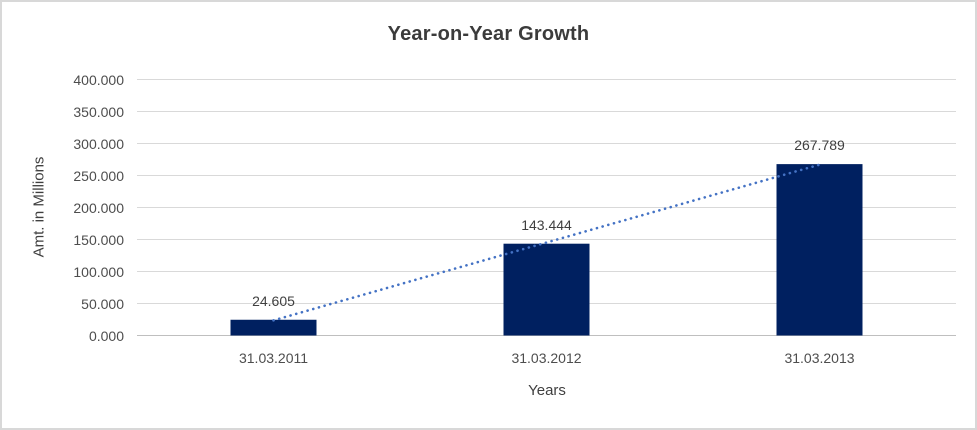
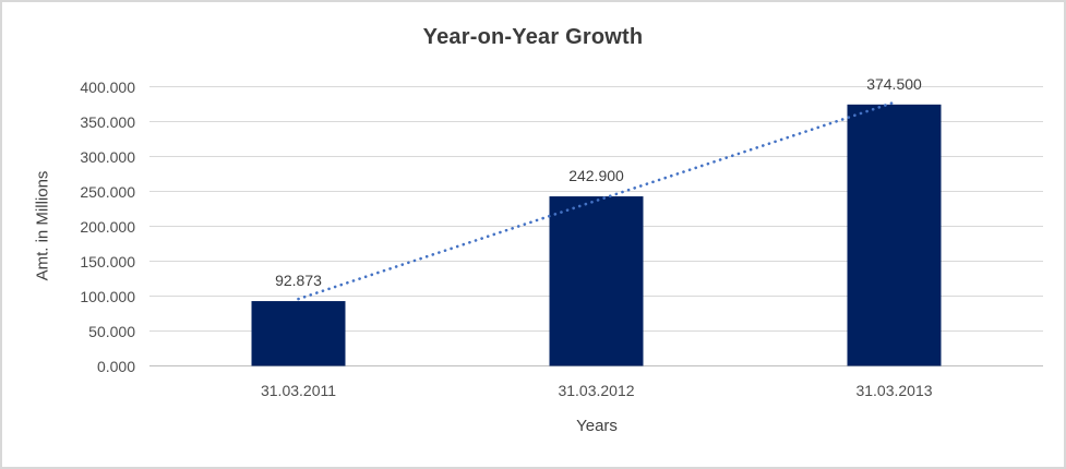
31.03.2011: 24.605 -> 92.873
31.03.2012: 143.444 -> 242.900
31.03.2013: 267.789 -> 374.500
